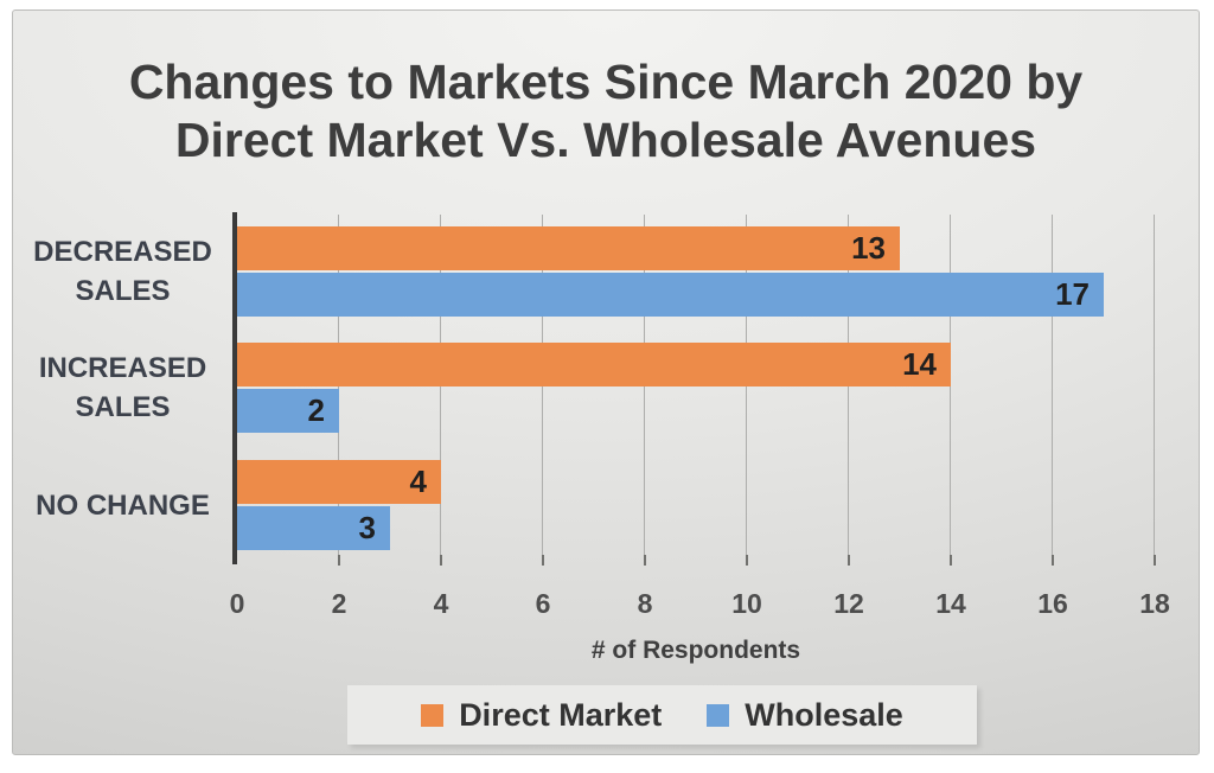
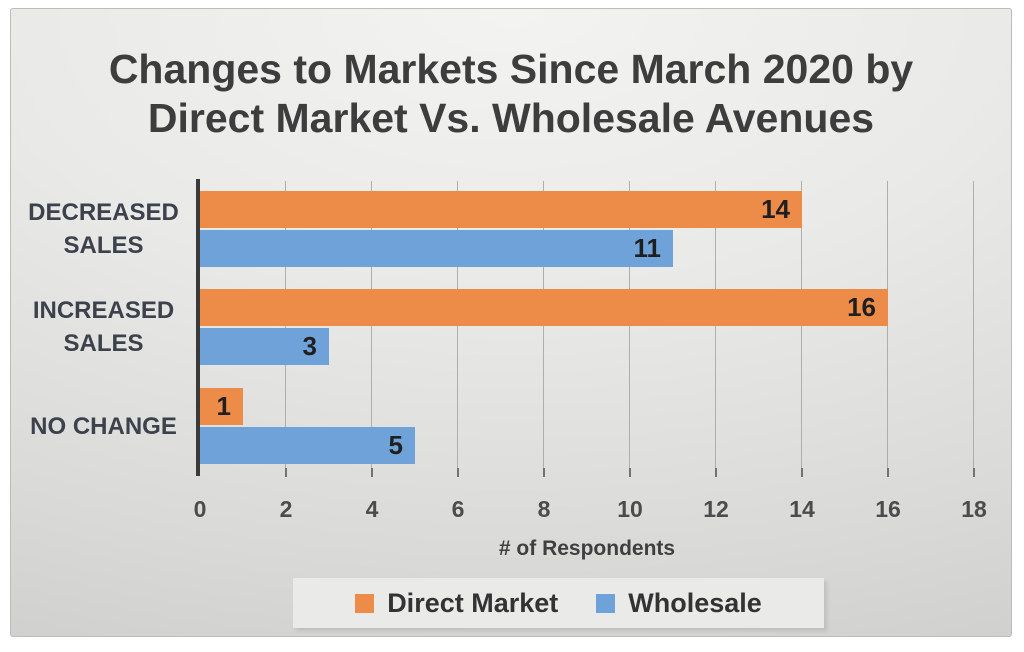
Direct Market/DECREASED SALES: 13 -> 14
Wholesale/DECREASED SALES: 17 -> 11
Direct Market/INCREASED SALES: 14 -> 16
Wholesale/INCREASED SALES: 2 -> 3
Direct Market/NO CHANGE: 4 -> 1
Wholesale/NO CHANGE: 3 -> 5
